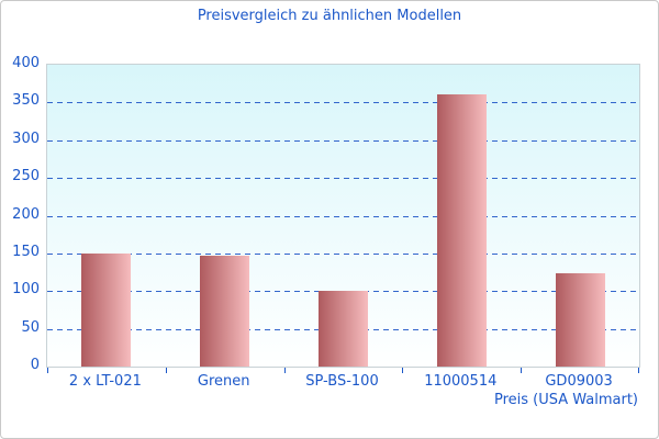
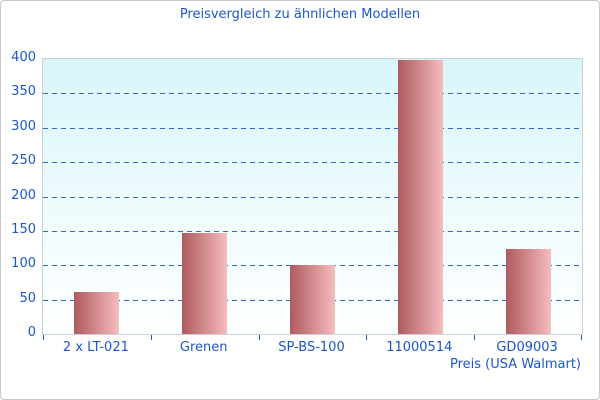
2 x LT-021: 150 -> 60
11000514: 360 -> 400
